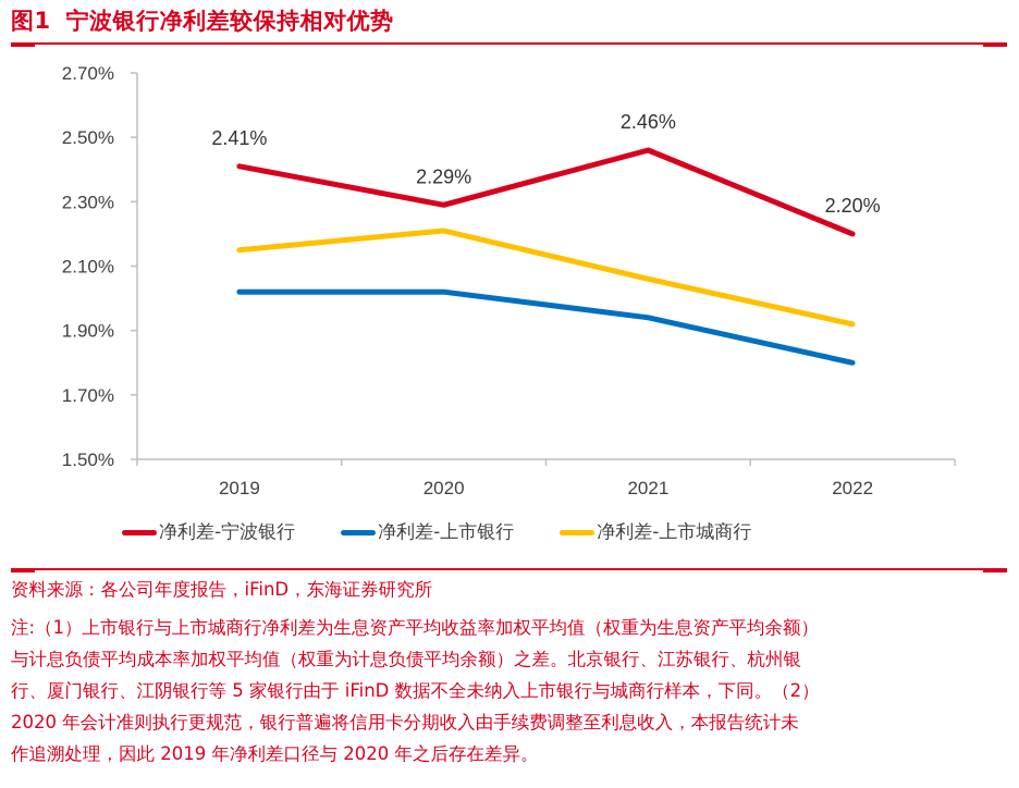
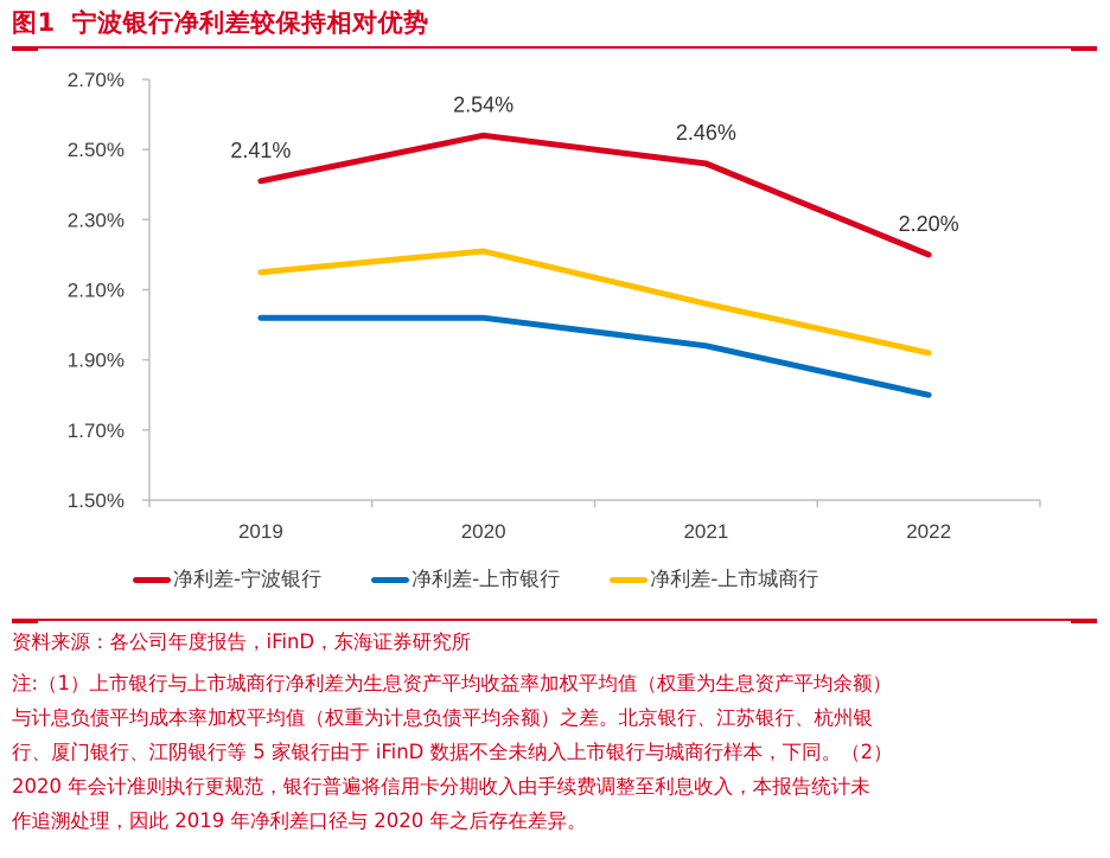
净利差-宁波银行/2020: 2.29% -> 2.54%
